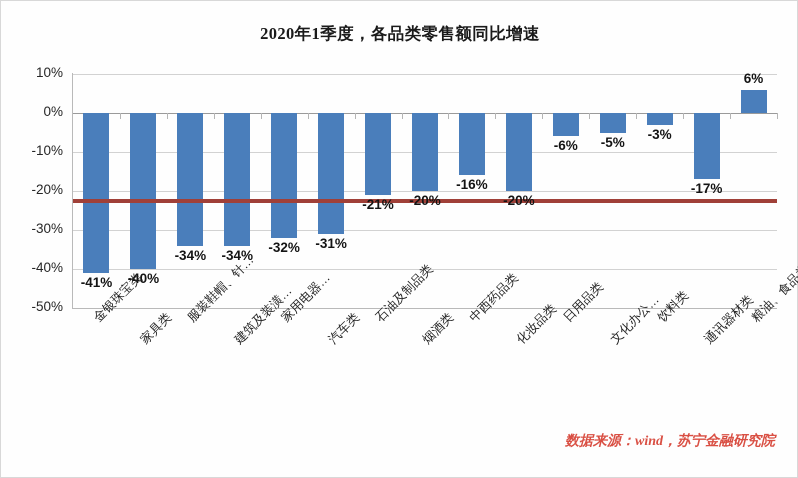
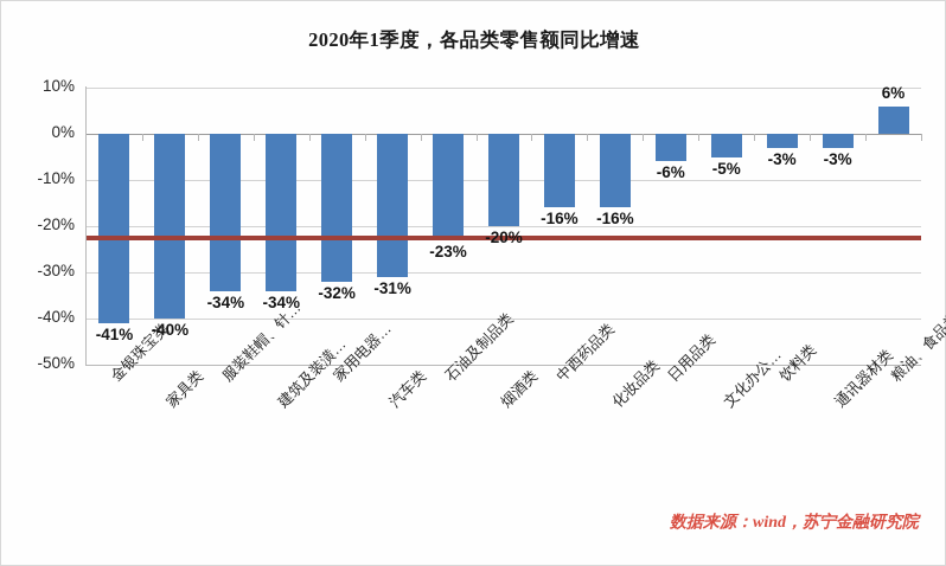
石油及制品类: -21% -> -23%
化妆品类: -20% -> -16%
通讯器材类: -17% -> -3%
